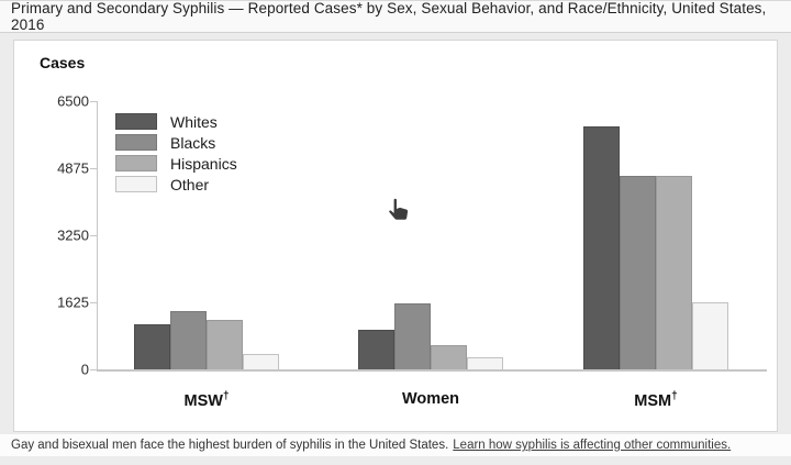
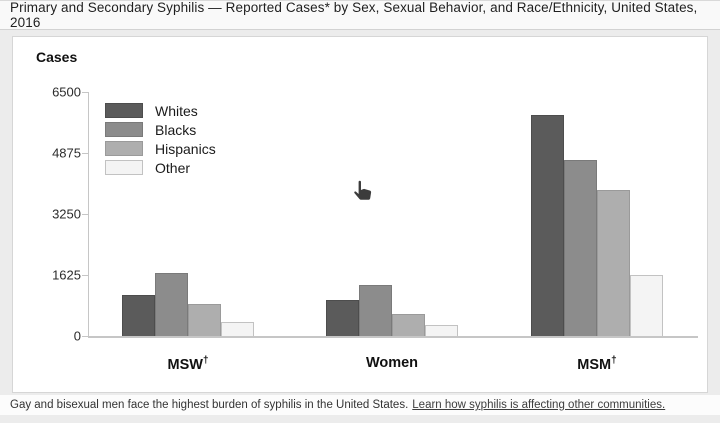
Blacks/MSW†: 1400 -> 1700
Hispanics/MSW†: 1200 -> 800
Blacks/Women: 1600 -> 1400
Hispanics/MSM†: 4700 -> 3900
